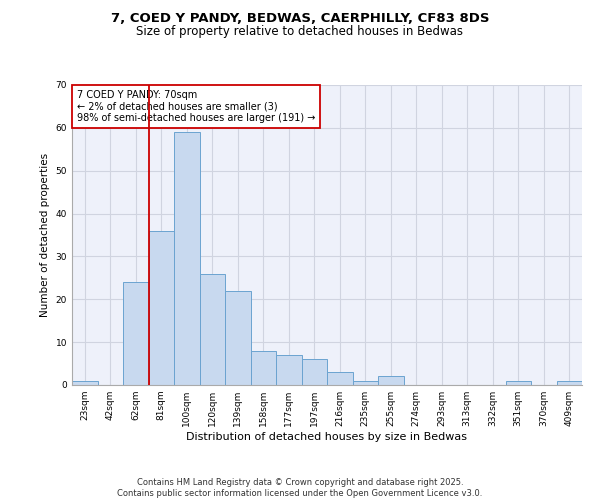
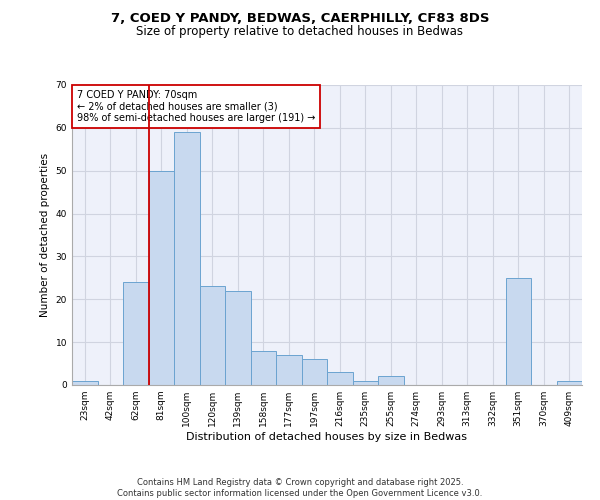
81sqm: 36 -> 50
120sqm: 26 -> 23
351sqm: 1 -> 25
